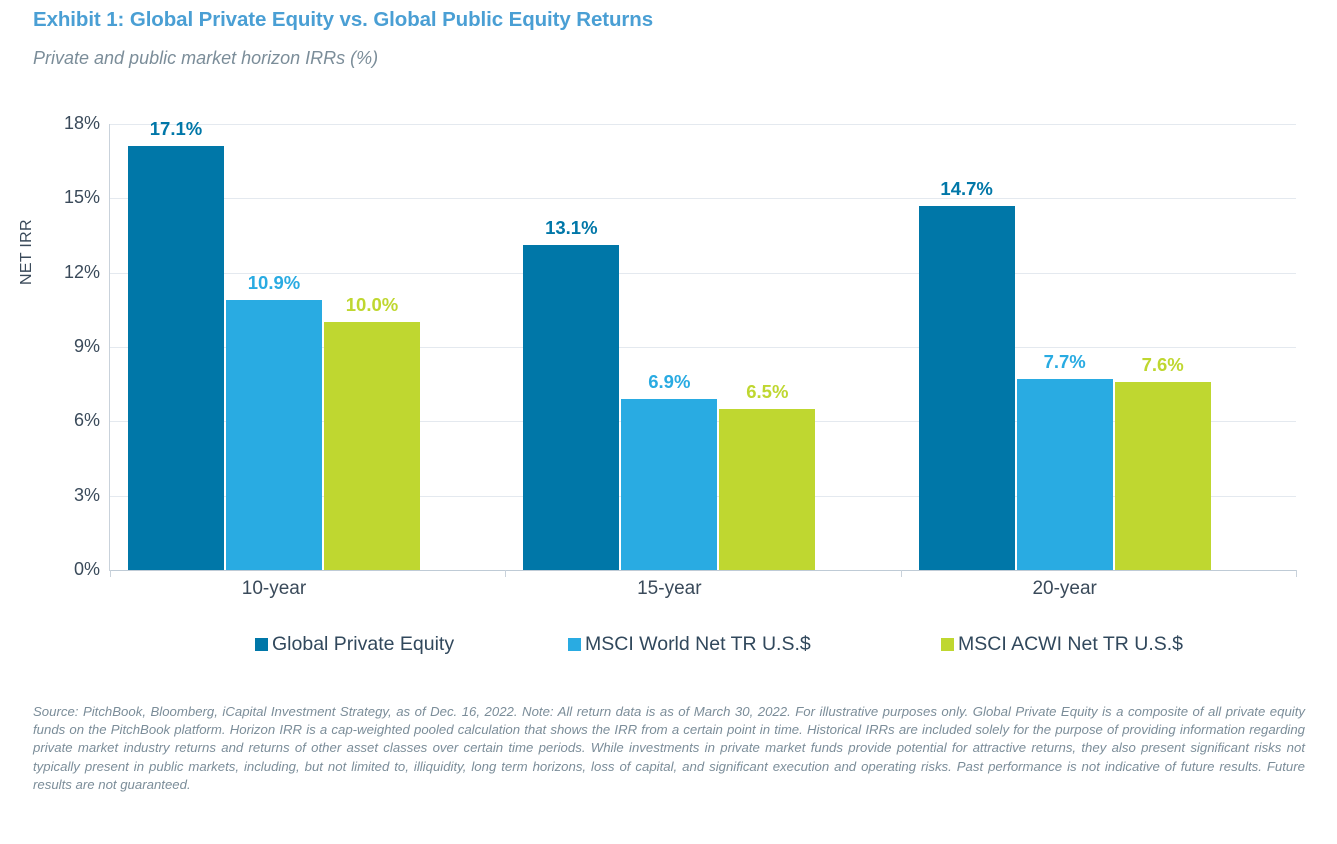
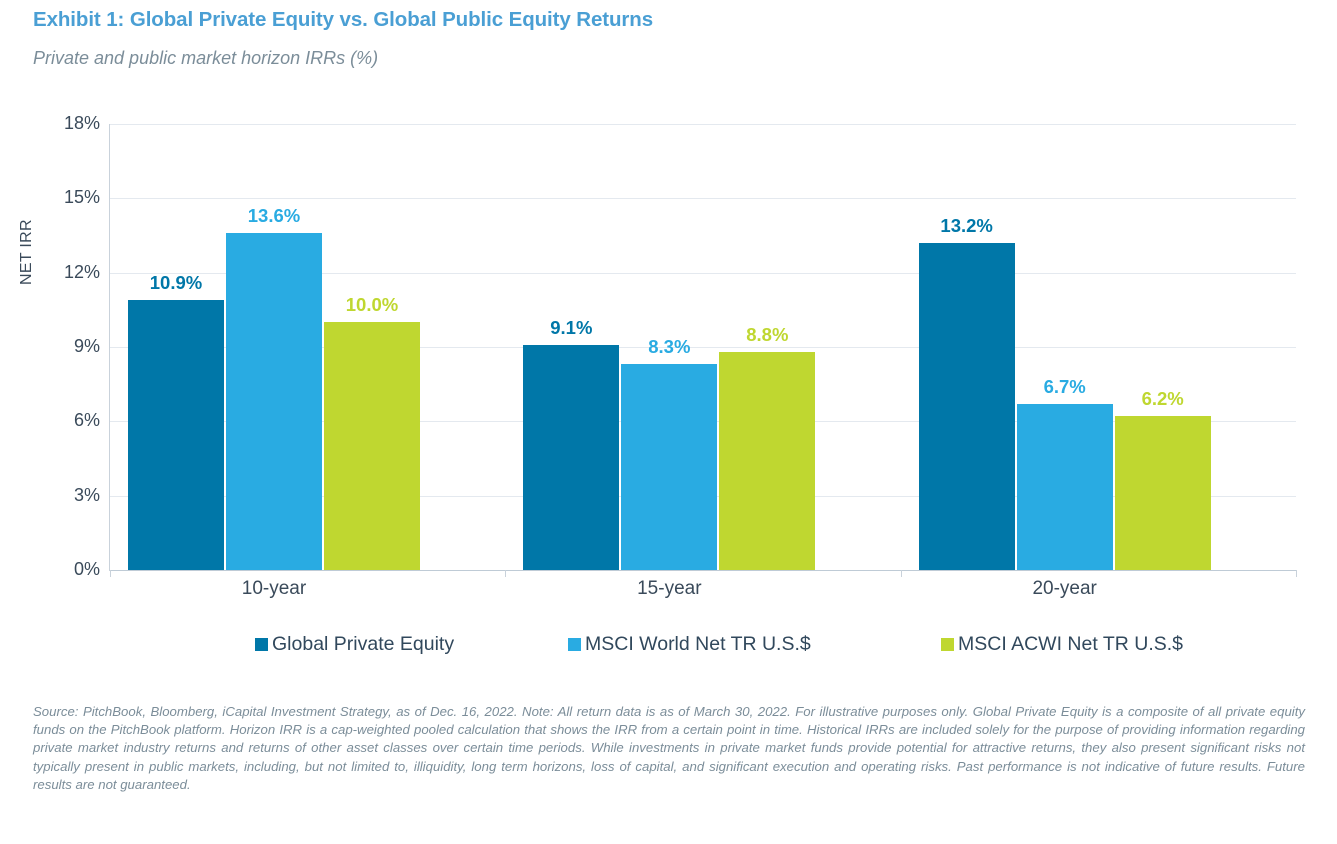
Global Private Equity/10-year: 17.1% -> 10.9%
MSCI World Net TR U.S.$/10-year: 10.9% -> 13.6%
Global Private Equity/15-year: 13.1% -> 9.1%
MSCI World Net TR U.S.$/15-year: 6.9% -> 8.3%
MSCI ACWI Net TR U.S.$/15-year: 6.5% -> 8.8%
Global Private Equity/20-year: 14.7% -> 13.2%
MSCI World Net TR U.S.$/20-year: 7.7% -> 6.7%
MSCI ACWI Net TR U.S.$/20-year: 7.6% -> 6.2%
